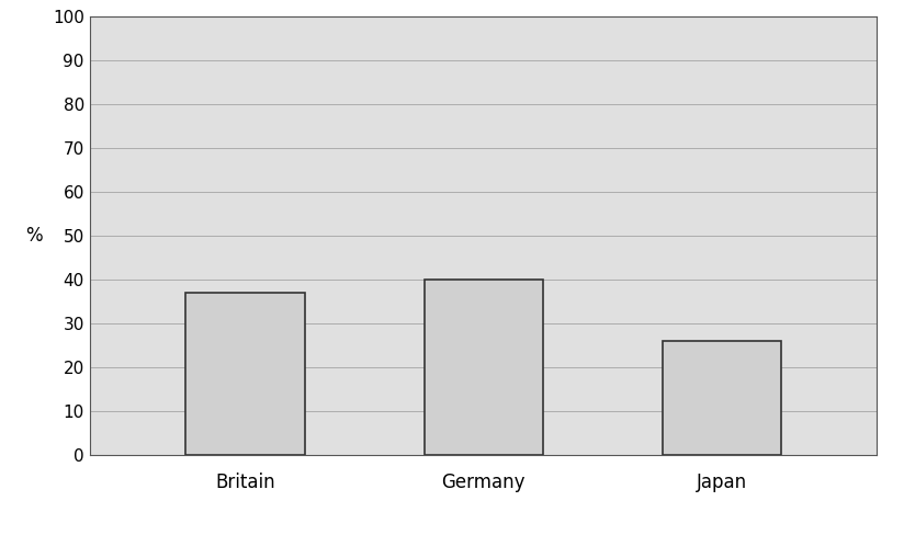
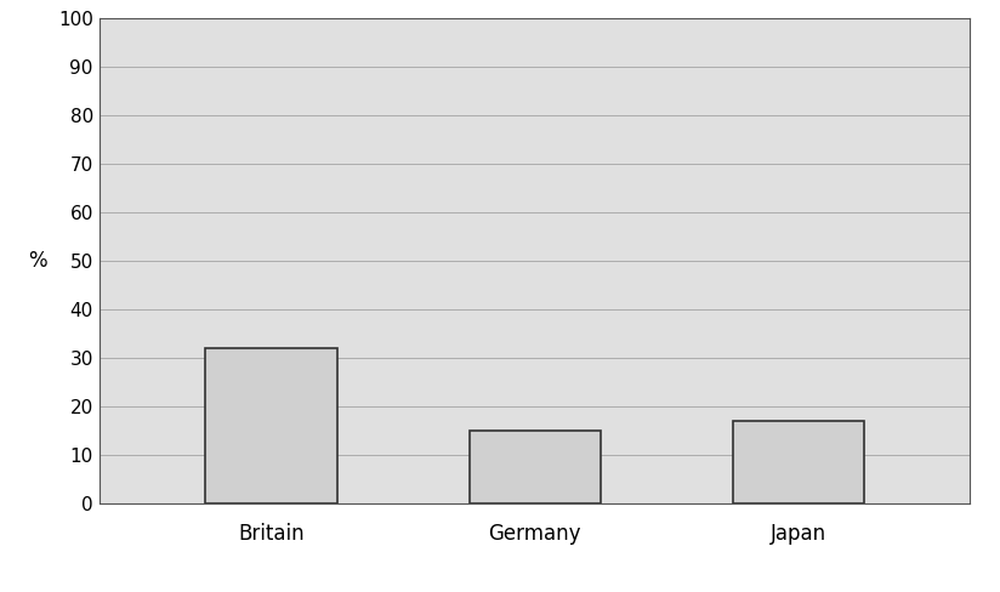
Britain: 37 -> 32
Germany: 40 -> 15
Japan: 26 -> 17
